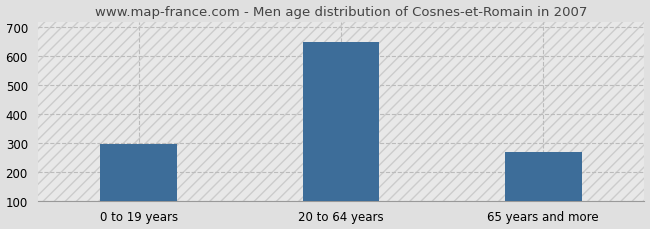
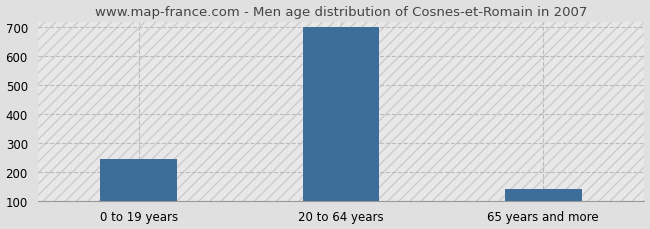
0 to 19 years: 295 -> 245
20 to 64 years: 650 -> 700
65 years and more: 270 -> 140
